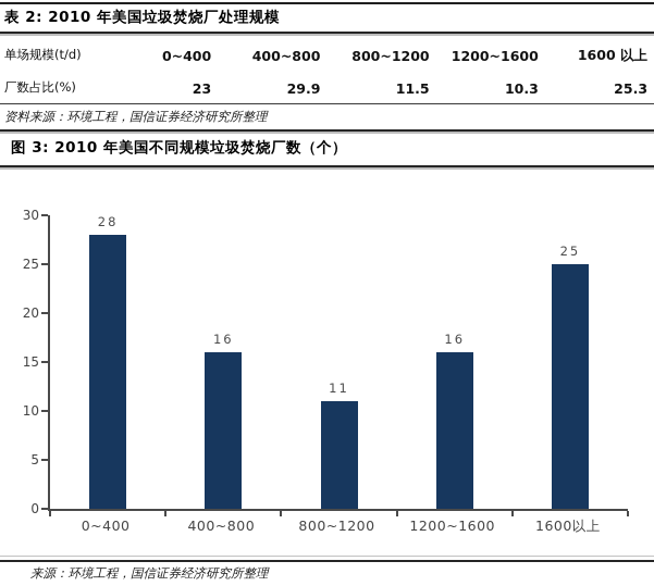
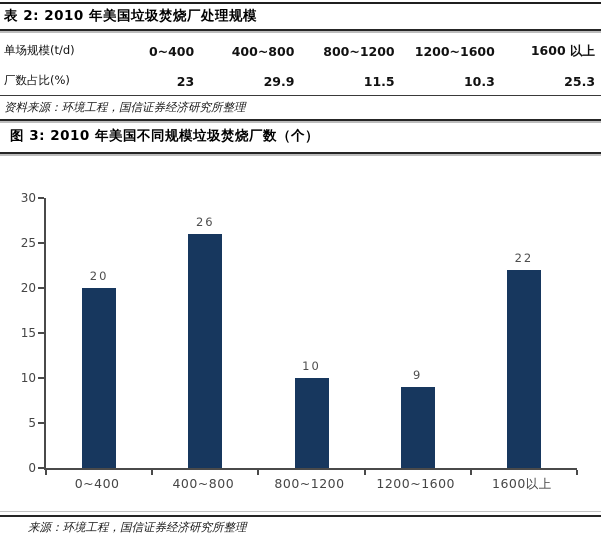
0~400: 28 -> 20
400~800: 16 -> 26
800~1200: 11 -> 10
1200~1600: 16 -> 9
1600以上: 25 -> 22
